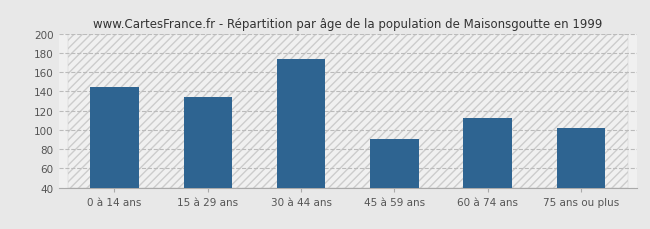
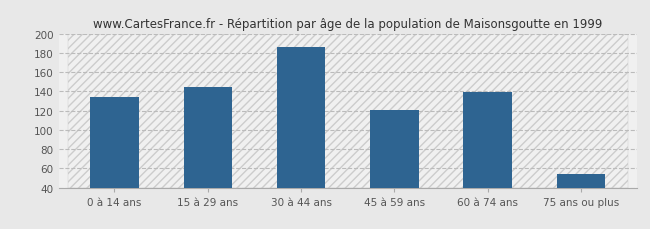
0 à 14 ans: 144 -> 134
15 à 29 ans: 134 -> 144
30 à 44 ans: 174 -> 186
45 à 59 ans: 90 -> 121
60 à 74 ans: 112 -> 139
75 ans ou plus: 102 -> 54
